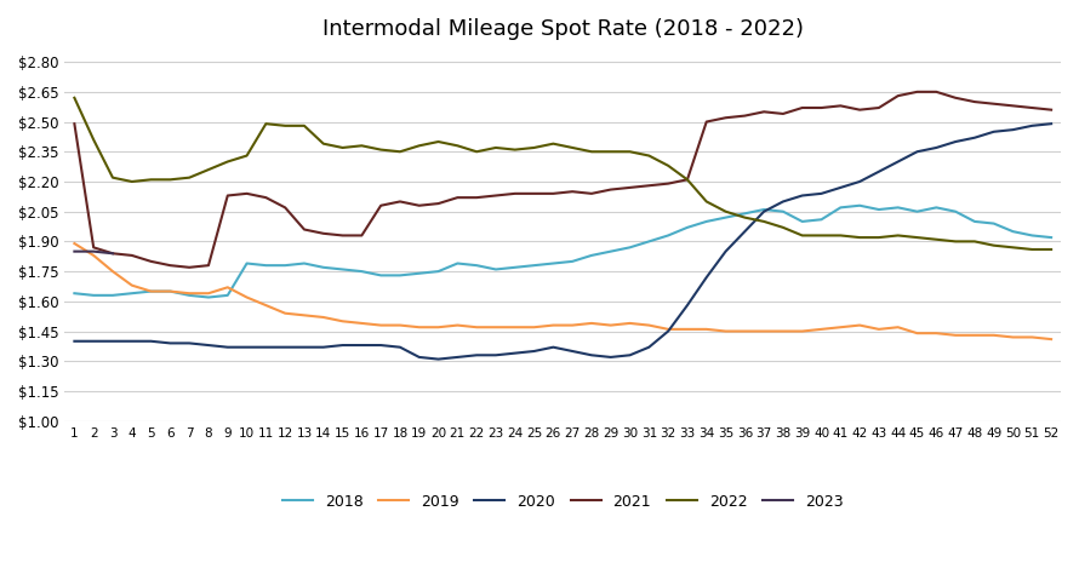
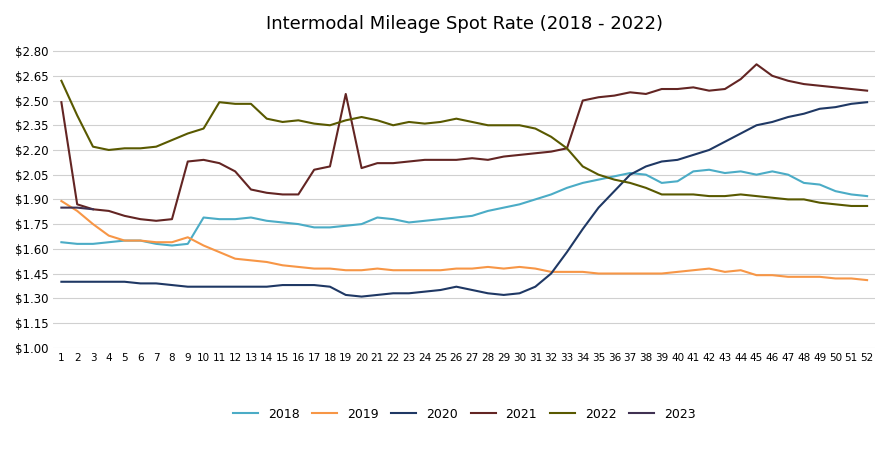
2021/19: $2.08 -> $2.54
2021/45: $2.65 -> $2.72
